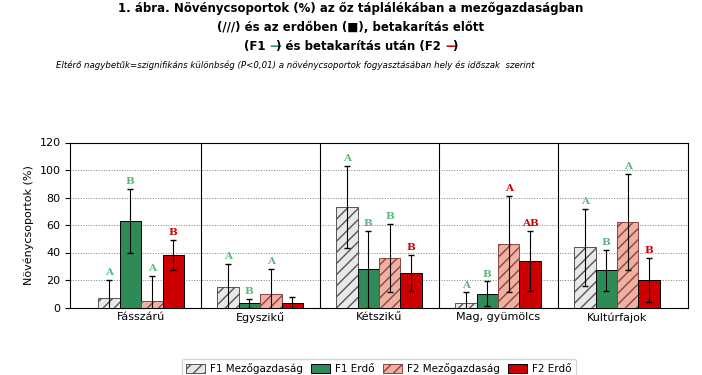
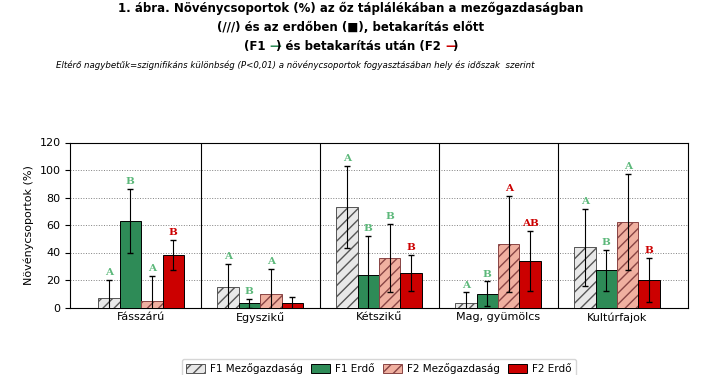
F1 Erdő/Kétszikű: 28 -> 24
